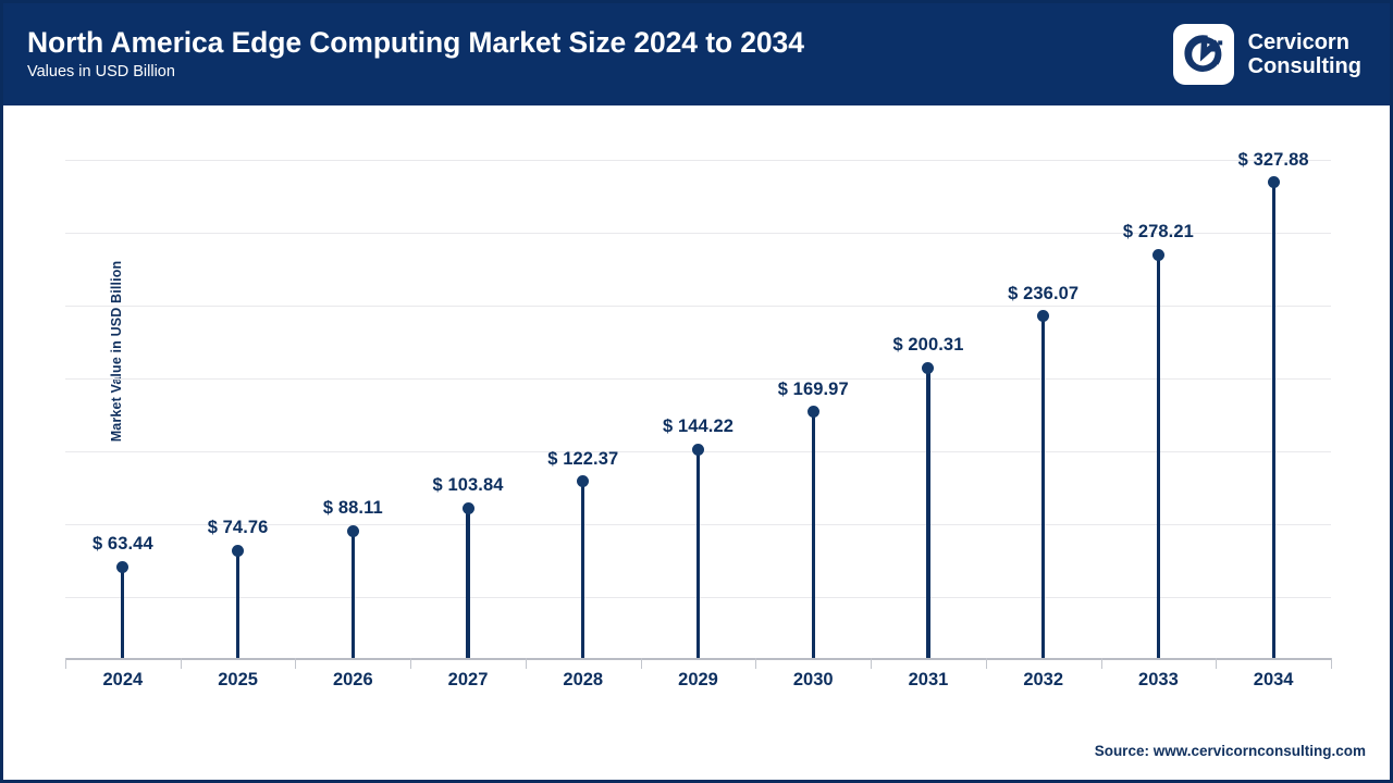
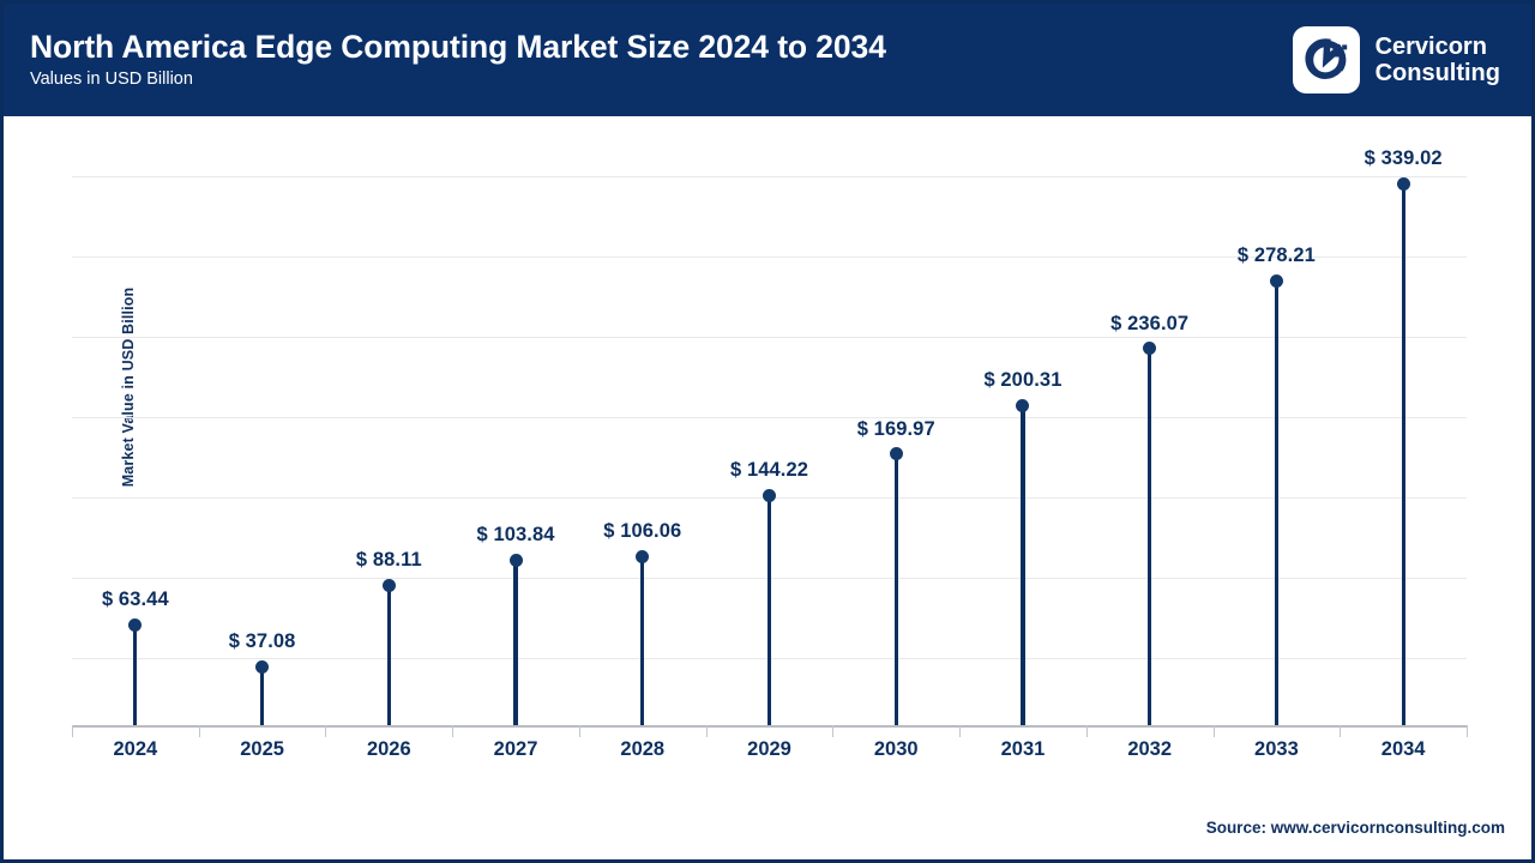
2025: 74.76 -> 37.08
2028: 122.37 -> 106.06
2034: 327.88 -> 339.02
